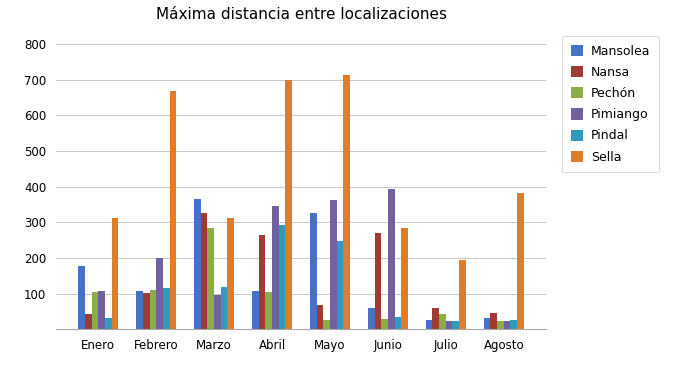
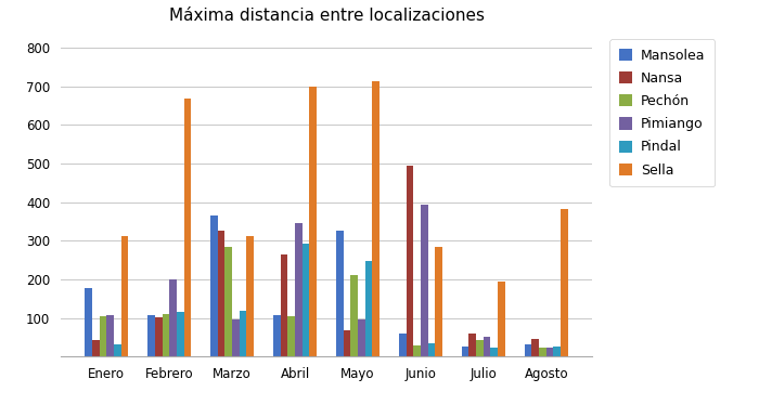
Pechón/Mayo: 25 -> 210
Pimiango/Mayo: 362 -> 95
Nansa/Junio: 270 -> 495
Pimiango/Julio: 22 -> 50
